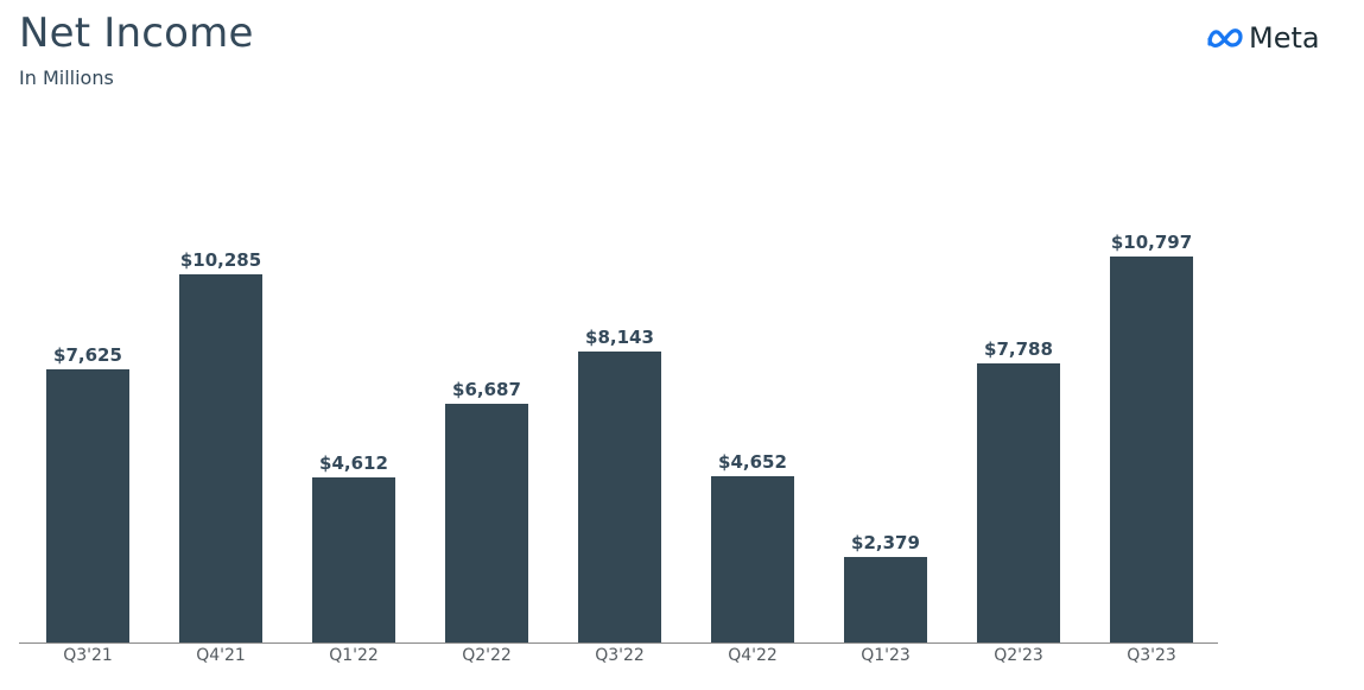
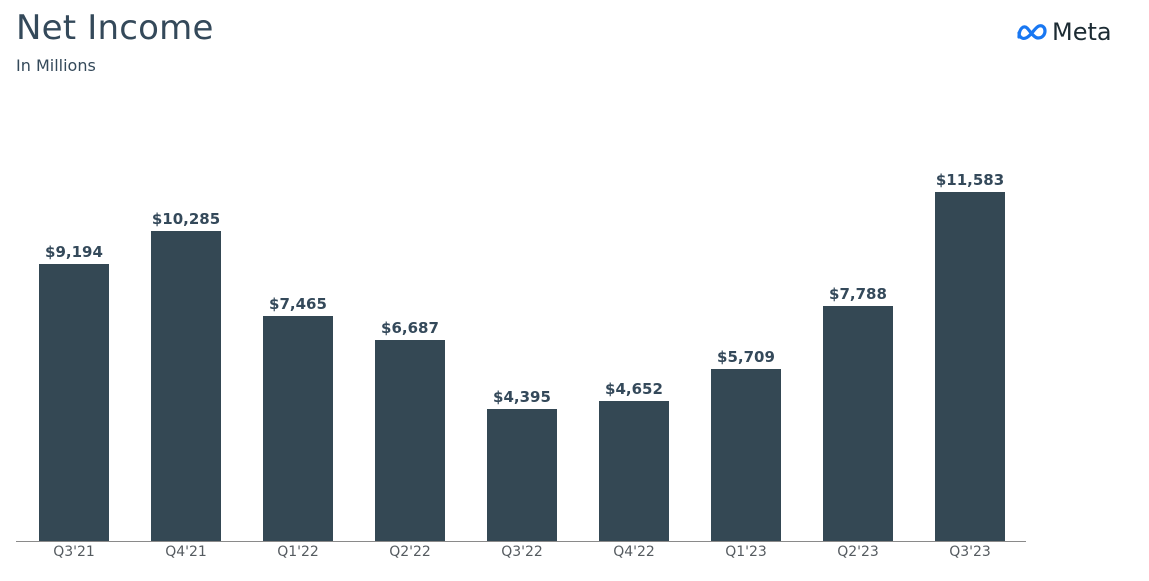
Q3'21: $7,625 -> $9,194
Q1'22: $4,612 -> $7,465
Q3'22: $8,143 -> $4,395
Q1'23: $2,379 -> $5,709
Q3'23: $10,797 -> $11,583
